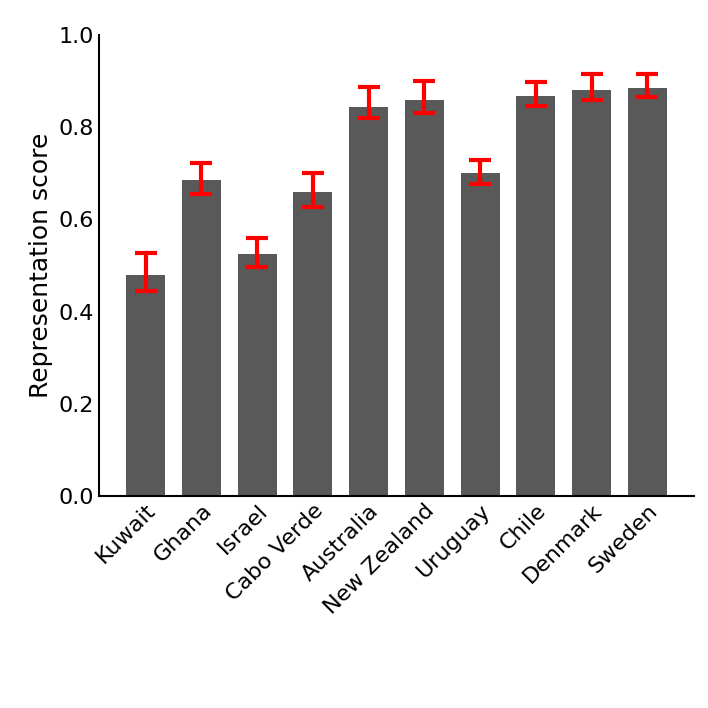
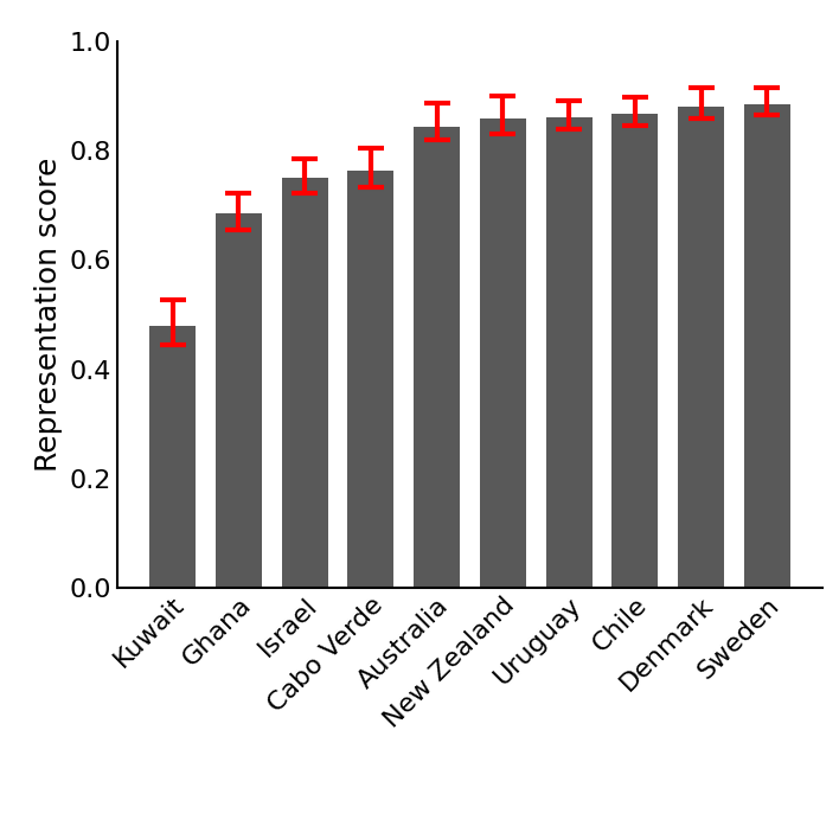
Israel: 0.525 -> 0.750
Cabo Verde: 0.660 -> 0.765
Uruguay: 0.700 -> 0.862
